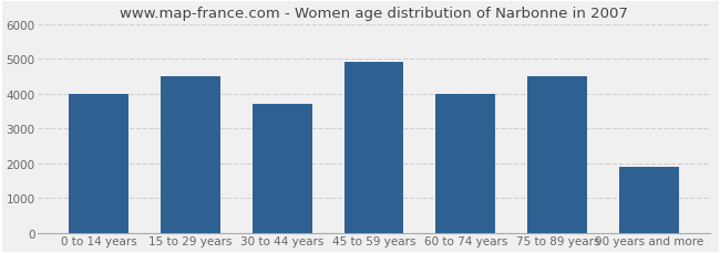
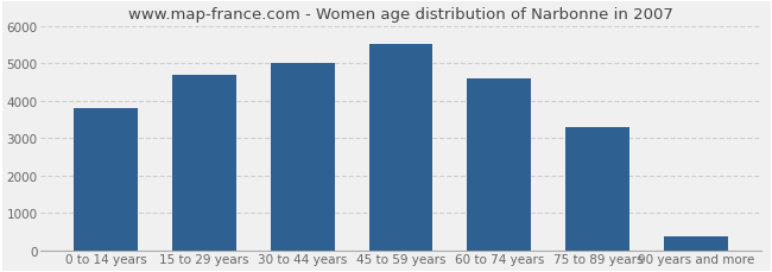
0 to 14 years: 4000 -> 3800
15 to 29 years: 4500 -> 4680
30 to 44 years: 3700 -> 5000
45 to 59 years: 4900 -> 5500
60 to 74 years: 4000 -> 4580
75 to 89 years: 4500 -> 3300
90 years and more: 1900 -> 370
